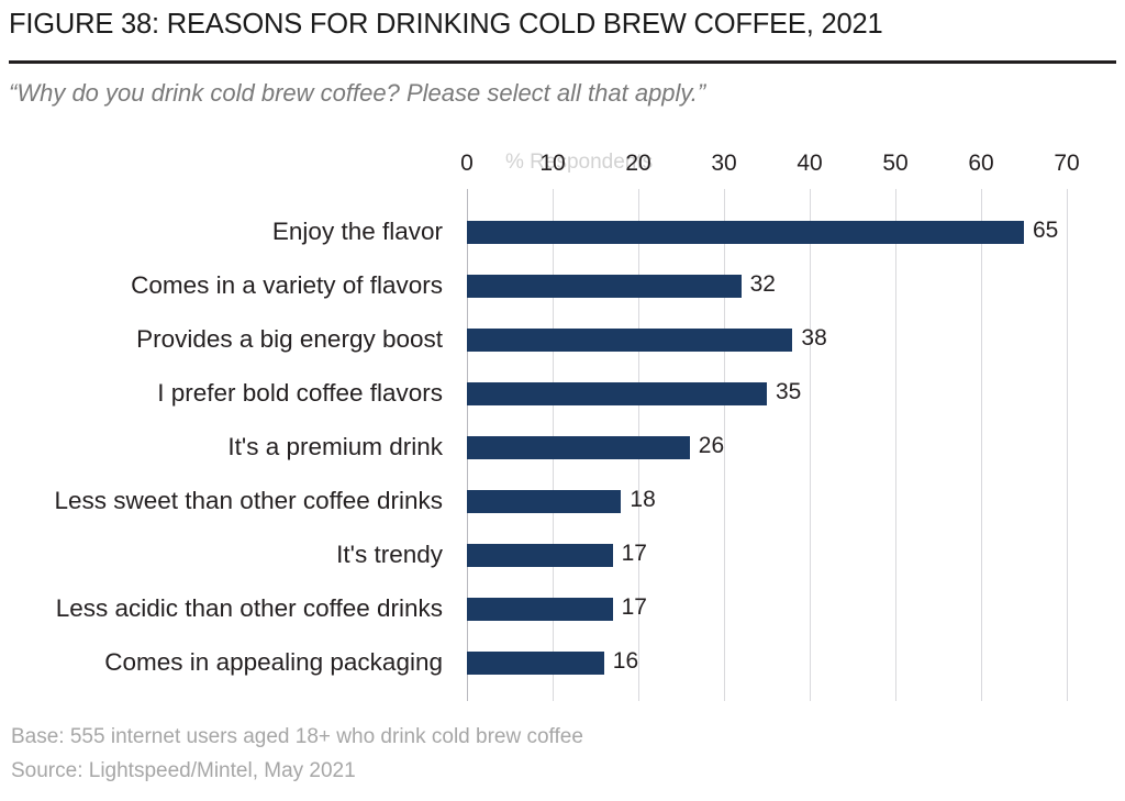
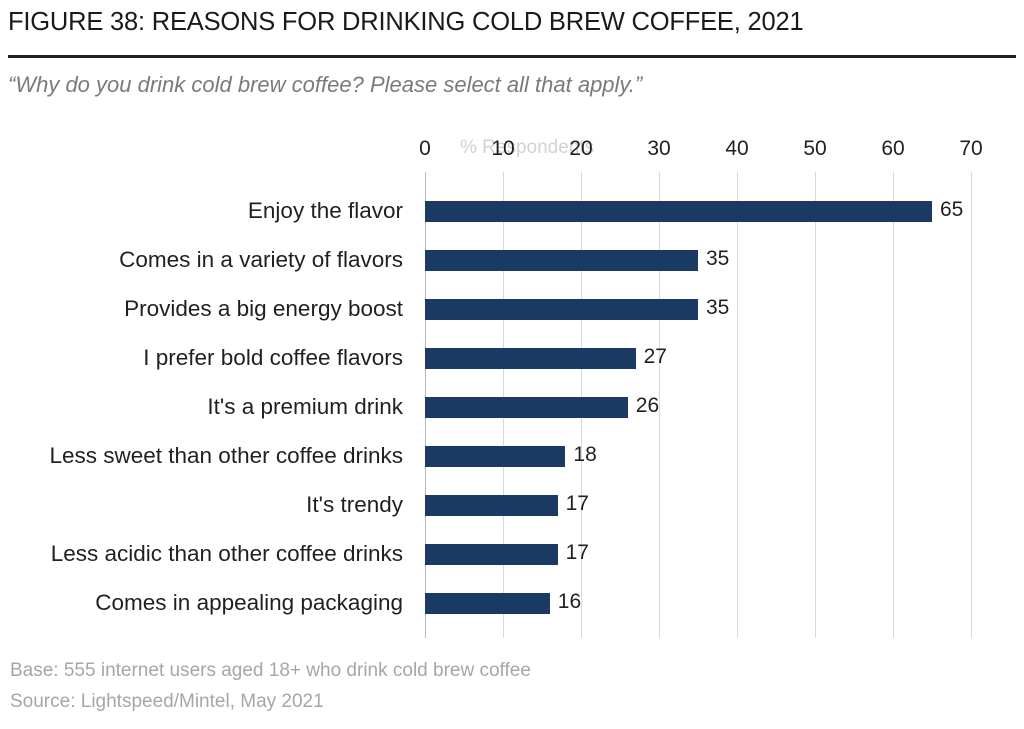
Comes in a variety of flavors: 32 -> 35
Provides a big energy boost: 38 -> 35
I prefer bold coffee flavors: 35 -> 27
